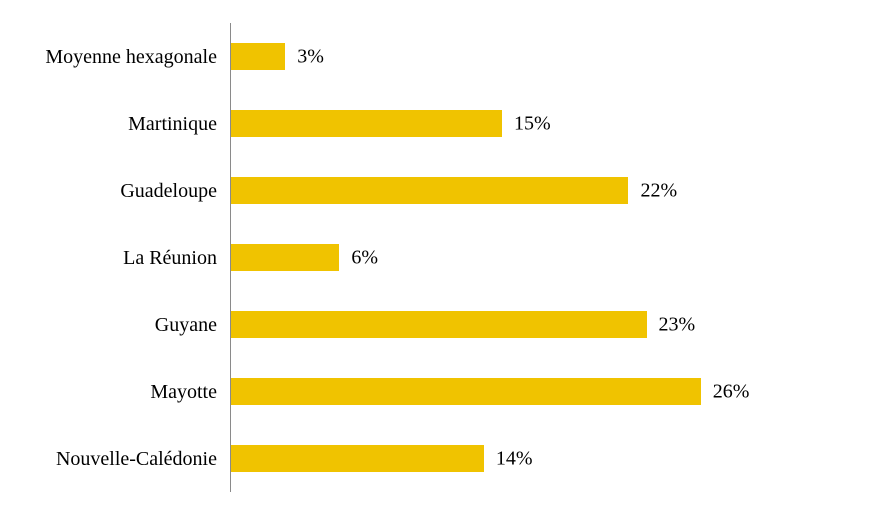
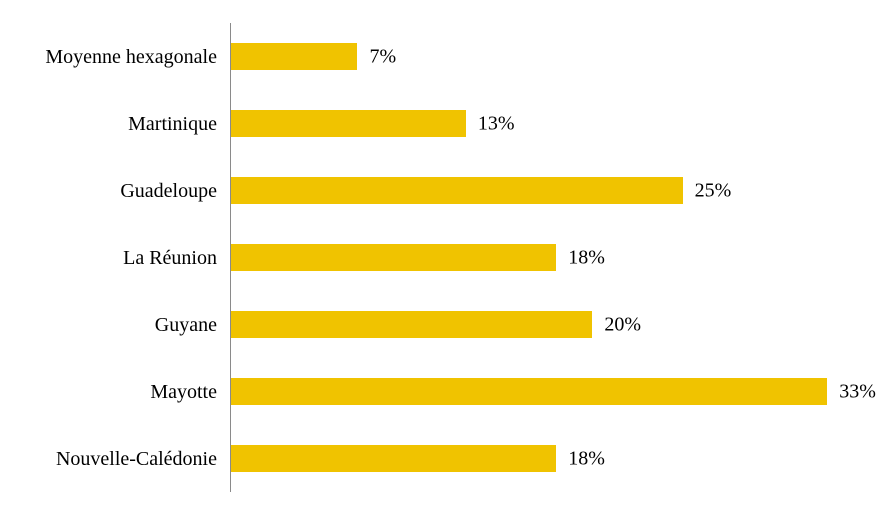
Moyenne hexagonale: 3% -> 7%
Martinique: 15% -> 13%
Guadeloupe: 22% -> 25%
La Réunion: 6% -> 18%
Guyane: 23% -> 20%
Mayotte: 26% -> 33%
Nouvelle-Calédonie: 14% -> 18%
